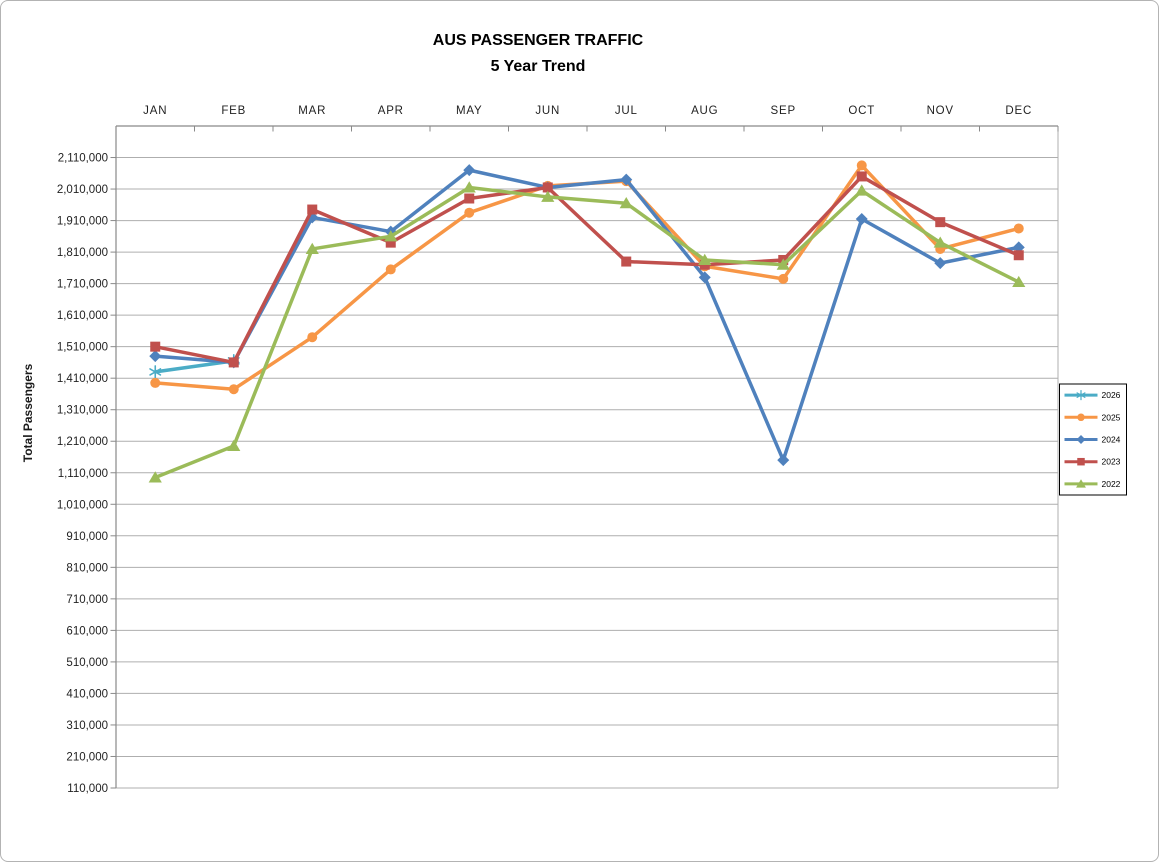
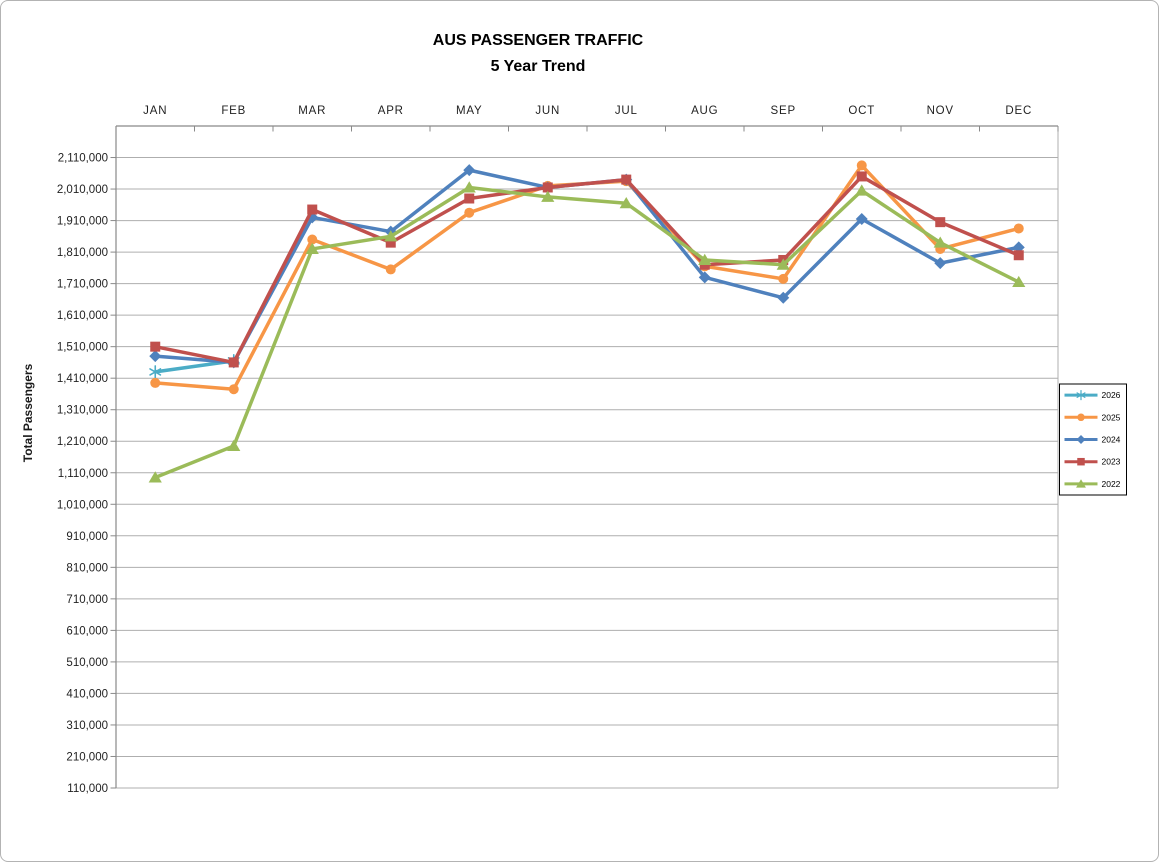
2025/MAR: 1540000 -> 1850000
2023/JUL: 1780000 -> 2040000
2024/SEP: 1150000 -> 1660000
